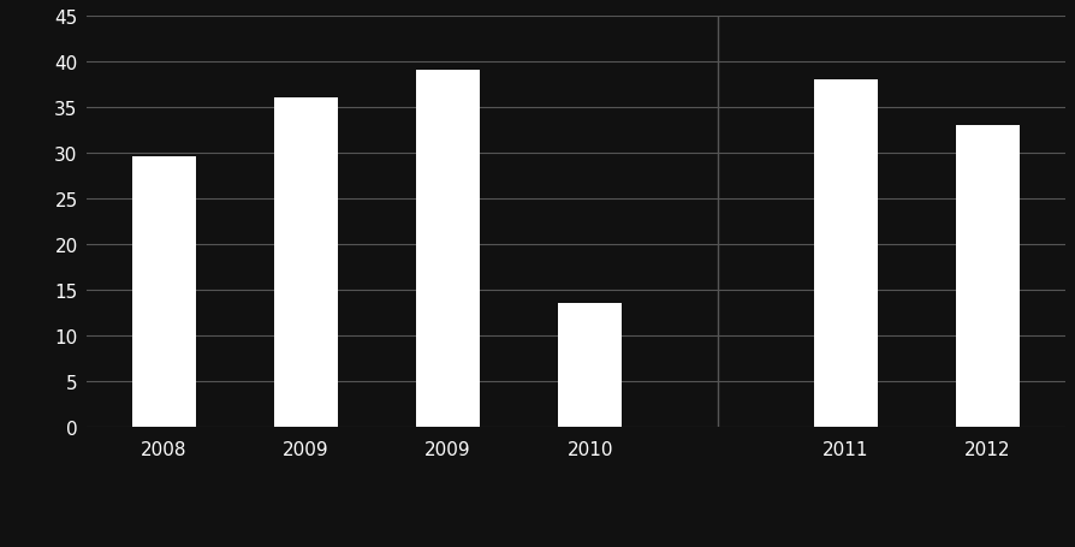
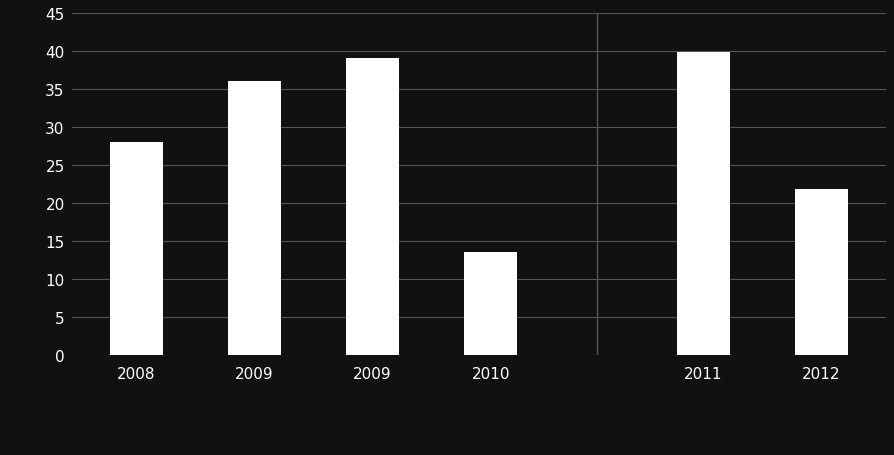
2008: 29.5 -> 28.0
2011: 38.0 -> 39.8
2012: 33.0 -> 21.8
